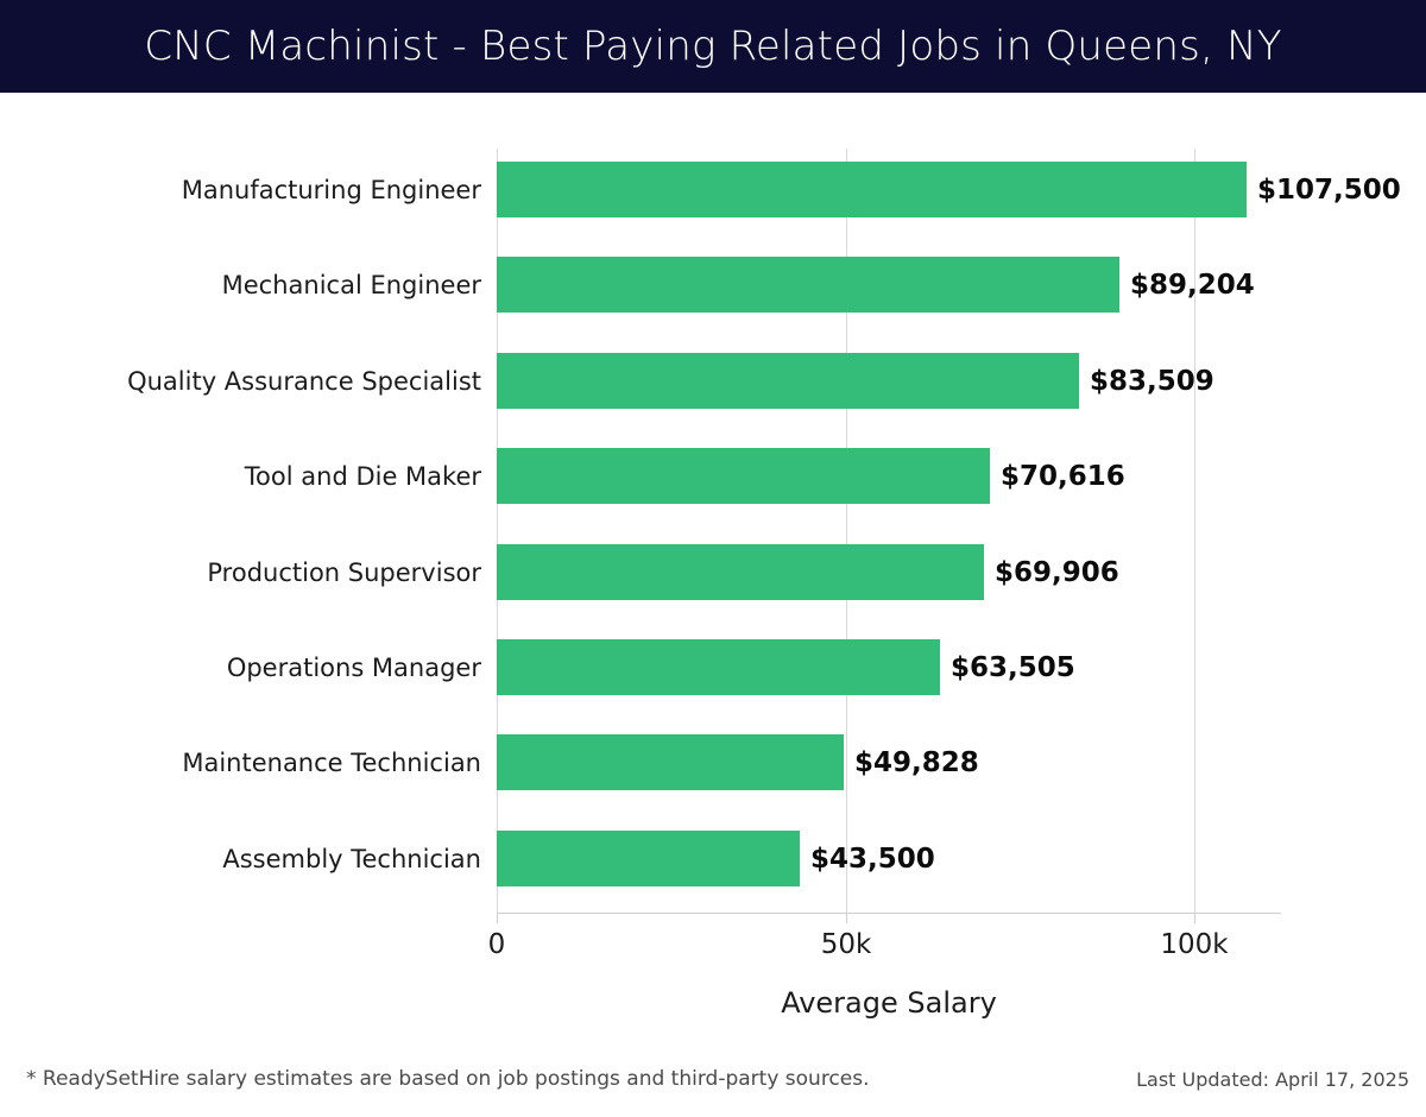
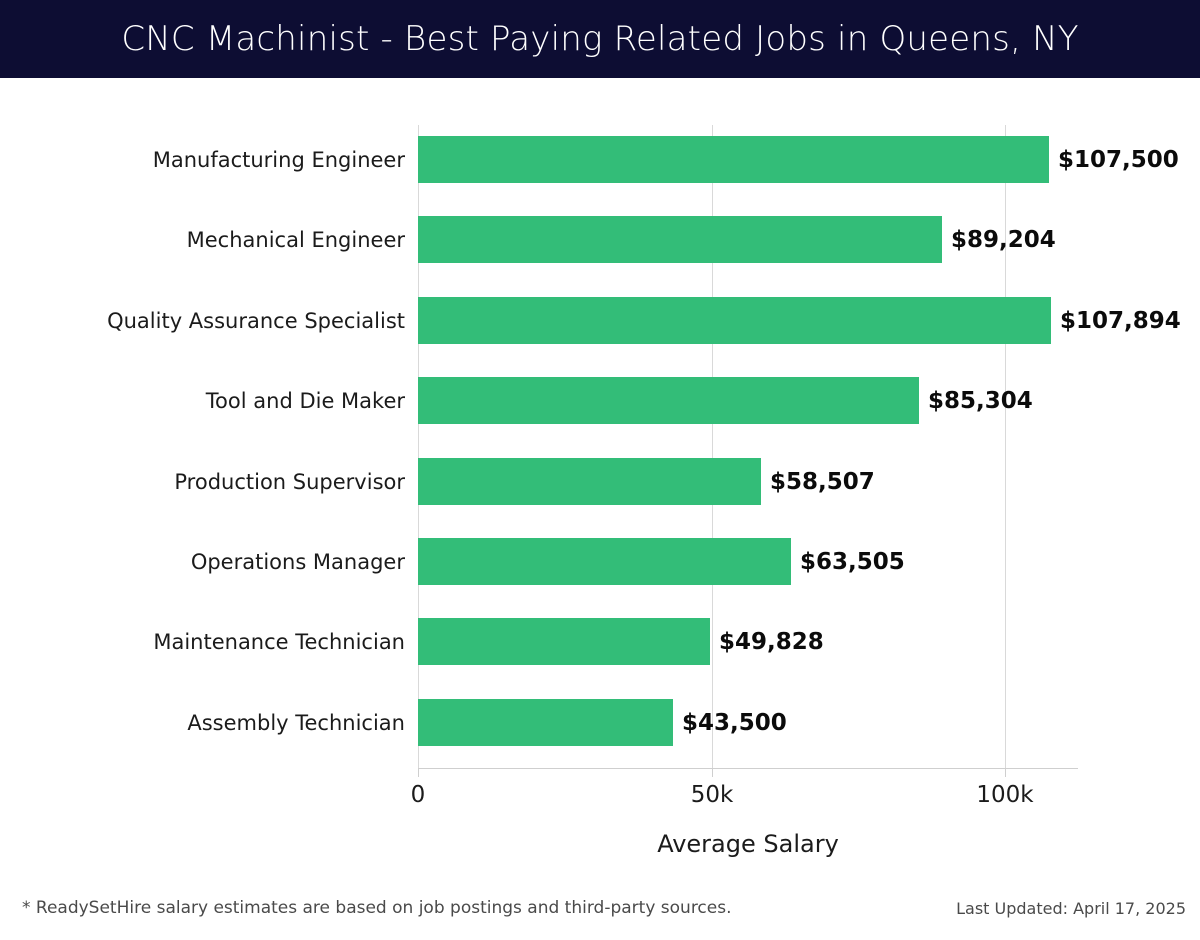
Quality Assurance Specialist: $83,509 -> $107,894
Tool and Die Maker: $70,616 -> $85,304
Production Supervisor: $69,906 -> $58,507
